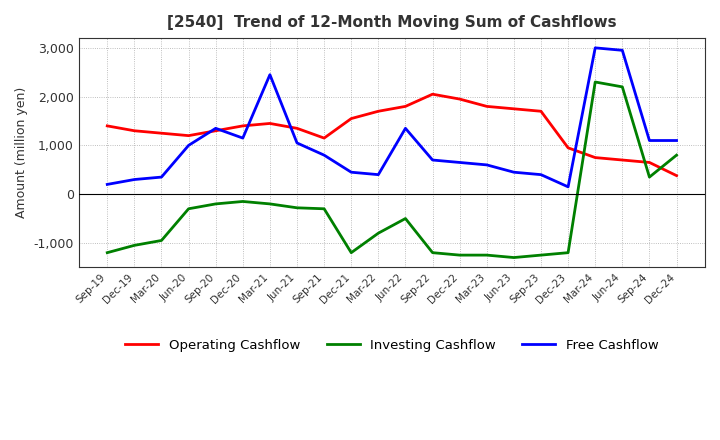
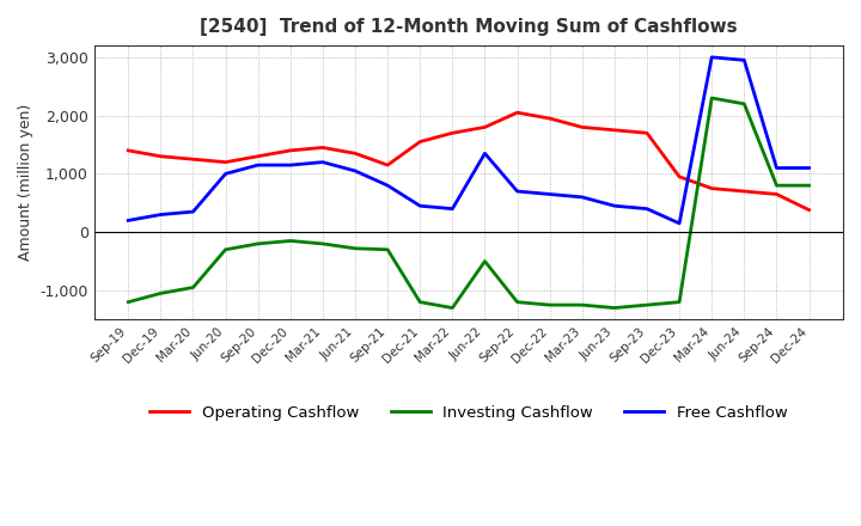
Free Cashflow/Sep-20: 1,350 -> 1,150
Free Cashflow/Mar-21: 2,450 -> 1,200
Investing Cashflow/Mar-22: -800 -> -1,300
Investing Cashflow/Sep-24: 350 -> 800
